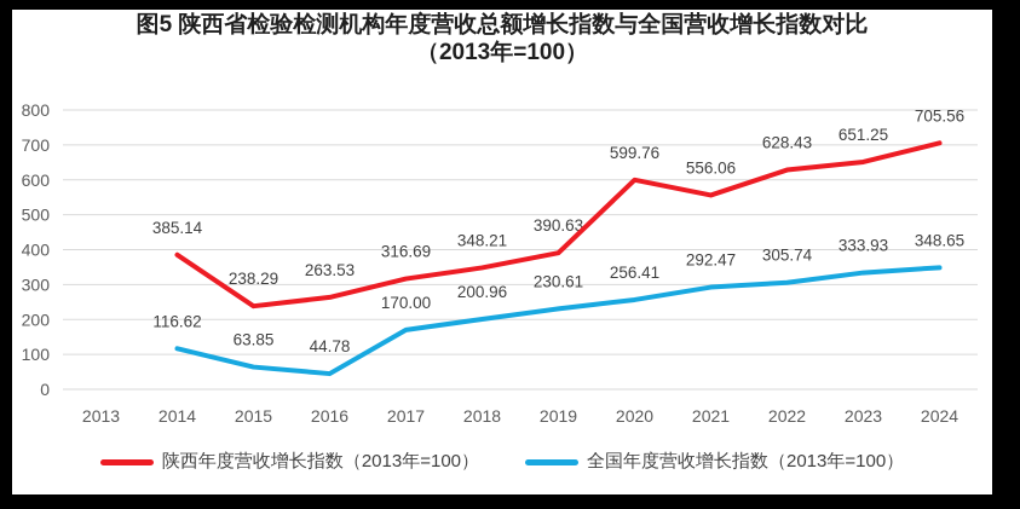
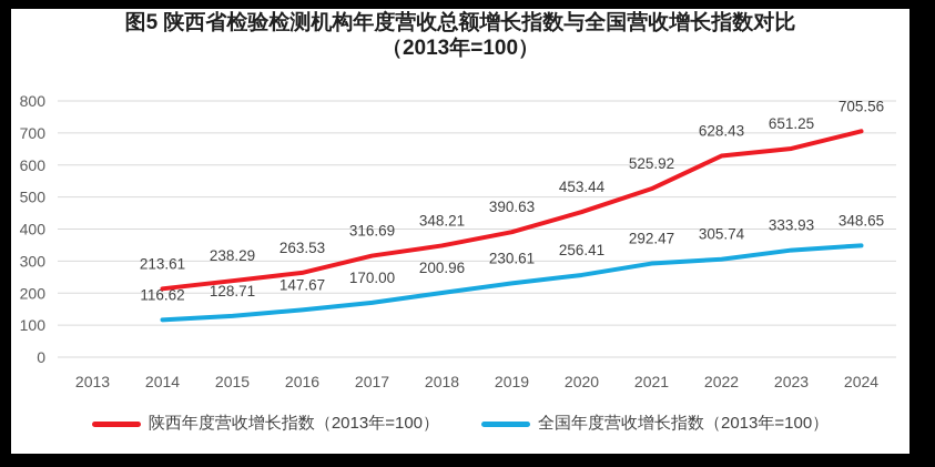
陕西年度营收增长指数（2013年=100）/2014: 385.14 -> 213.61
全国年度营收增长指数（2013年=100）/2015: 63.85 -> 128.71
全国年度营收增长指数（2013年=100）/2016: 44.78 -> 147.67
陕西年度营收增长指数（2013年=100）/2020: 599.76 -> 453.44
陕西年度营收增长指数（2013年=100）/2021: 556.06 -> 525.92
